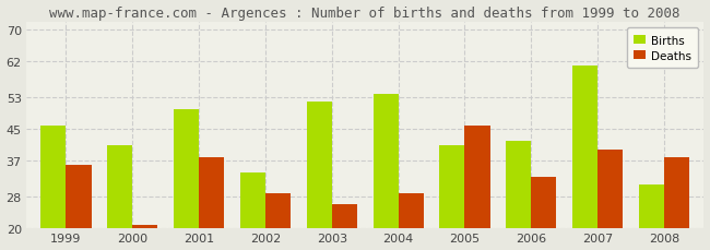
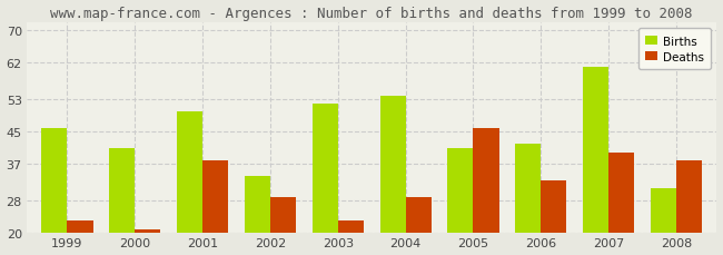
Deaths/1999: 36 -> 23
Deaths/2003: 26 -> 23
